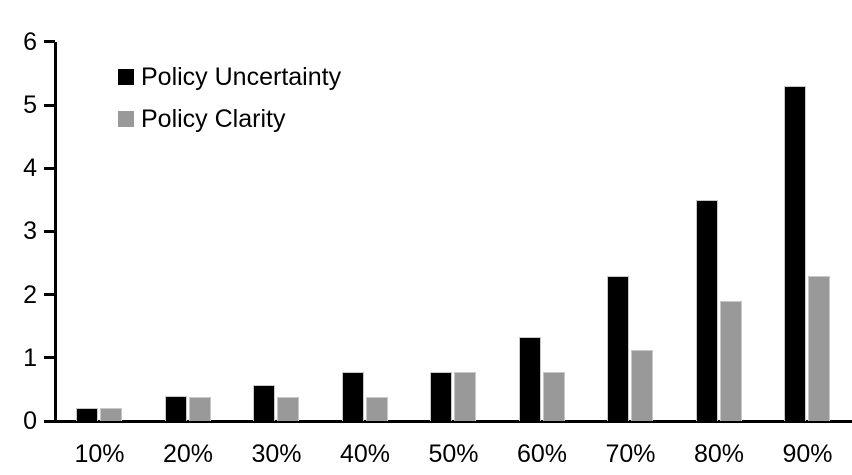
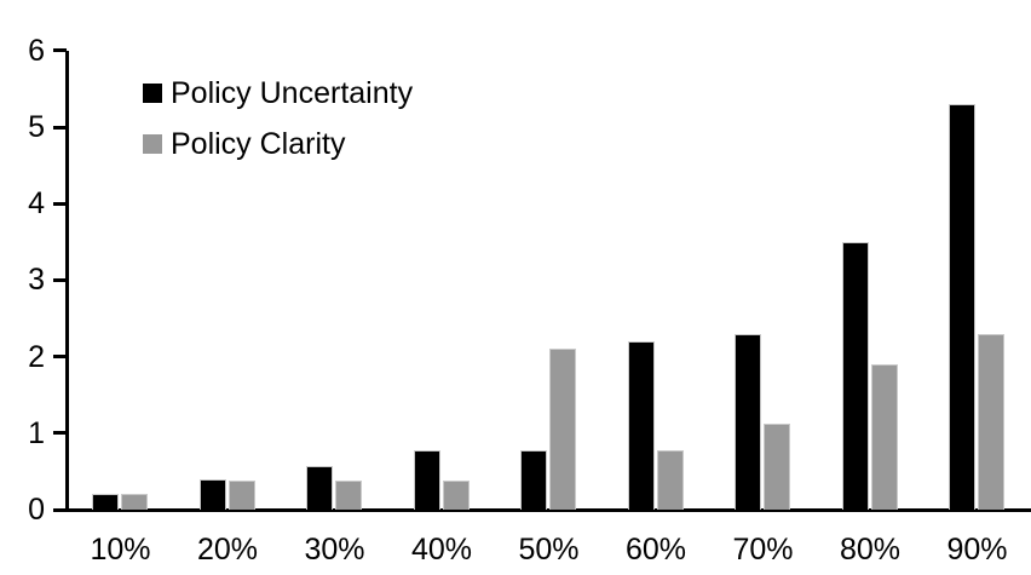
Policy Clarity/50%: 0.8 -> 2.1
Policy Uncertainty/60%: 1.3 -> 2.2
